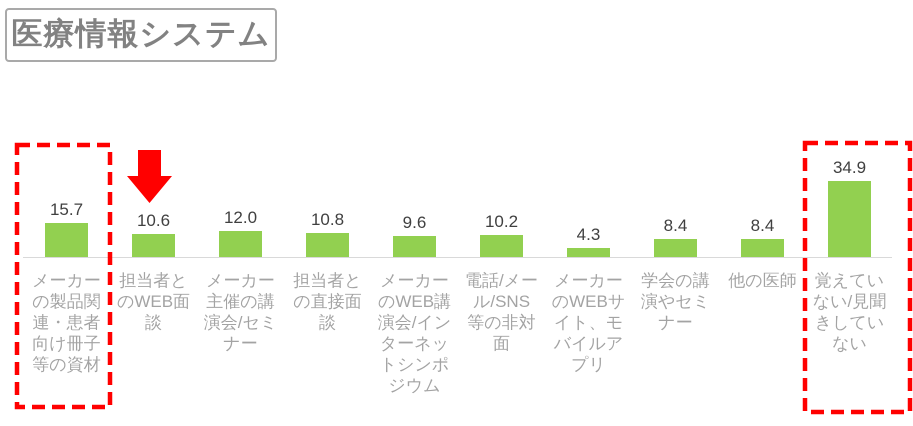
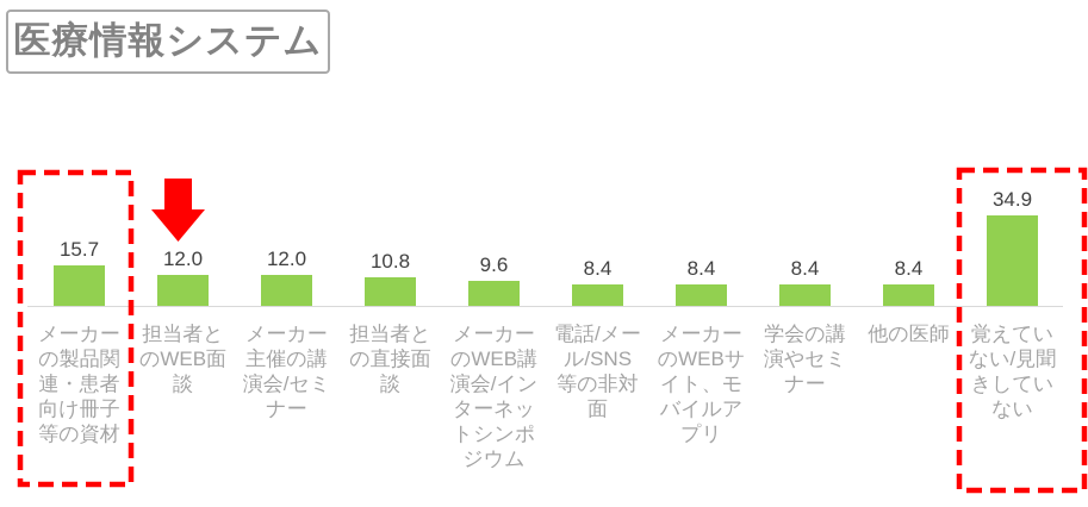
担当者とのWEB面談: 10.6 -> 12.0
電話/メール/SNS等の非対面: 10.2 -> 8.4
メーカーのWEBサイト、モバイルアプリ: 4.3 -> 8.4
